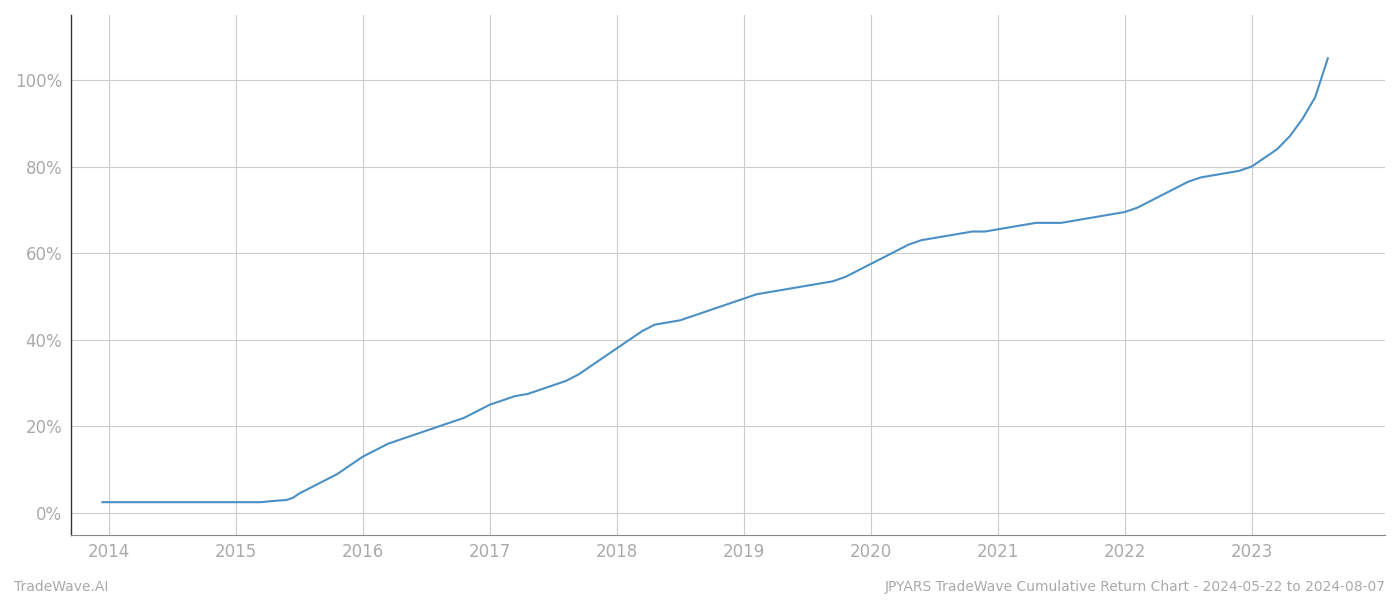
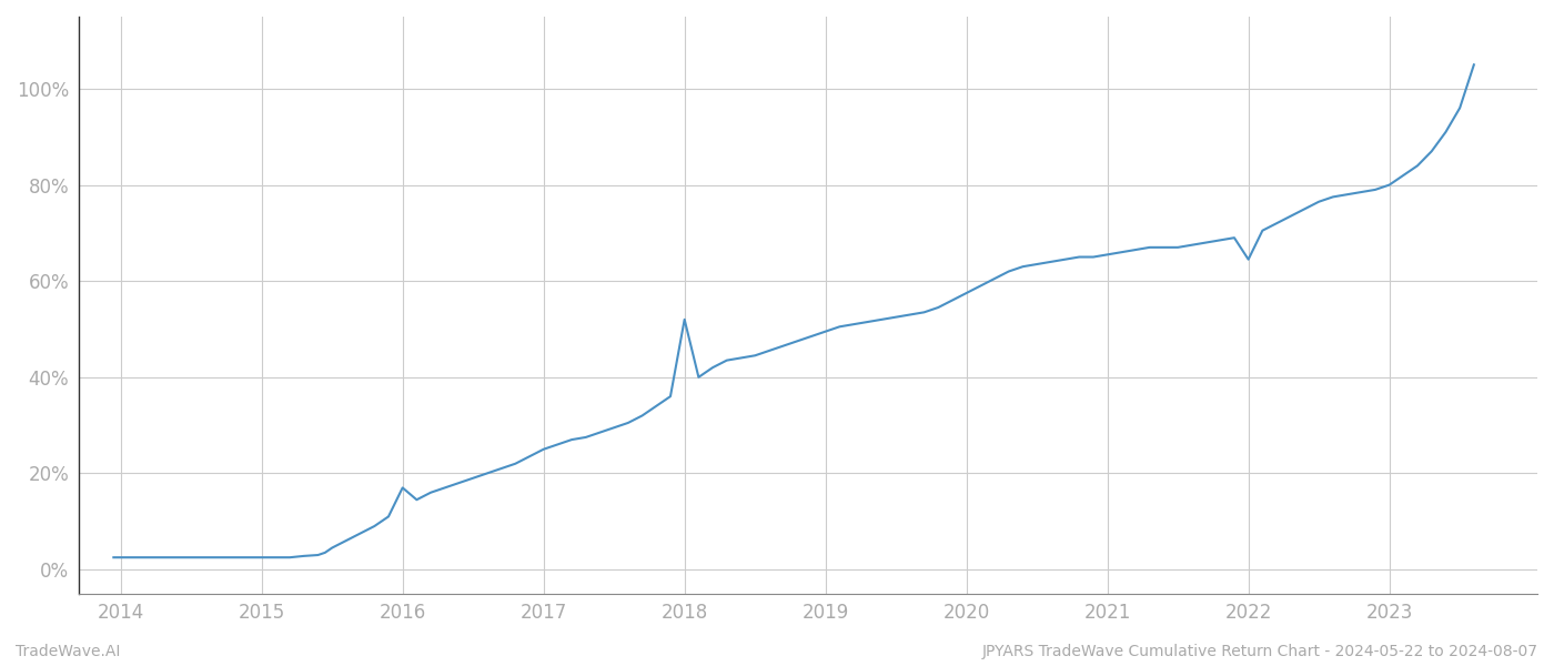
2016: 13.0% -> 17.0%
2018: 38.0% -> 52.0%
2022: 69.5% -> 64.5%
